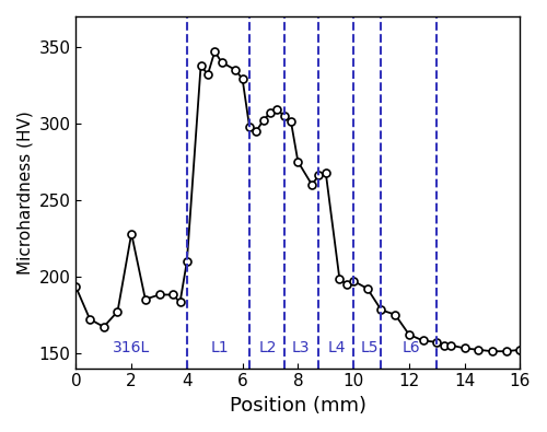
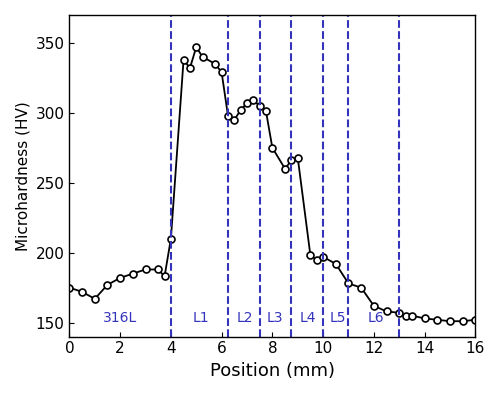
0: 193 -> 175
2: 228 -> 182
